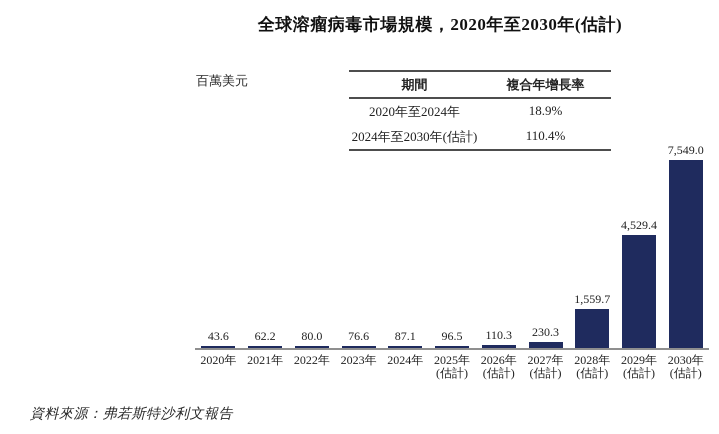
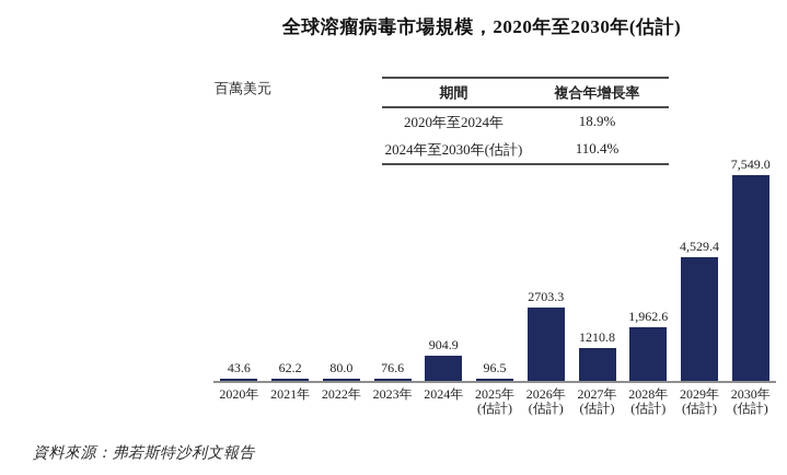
2024年: 87.1 -> 904.9
2026年: 110.3 -> 2703.3
2027年: 230.3 -> 1210.8
2028年: 1,559.7 -> 1,962.6
